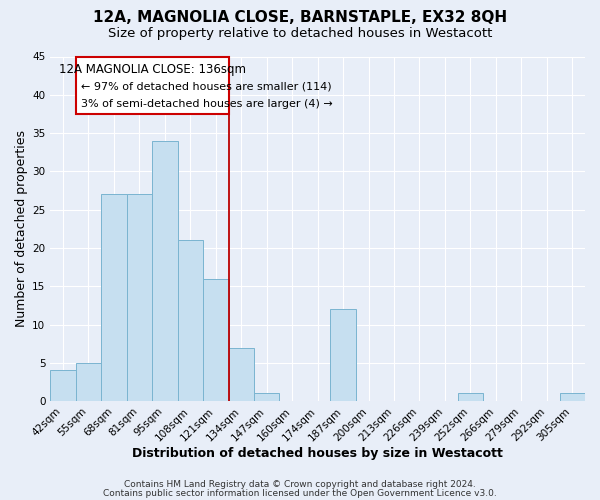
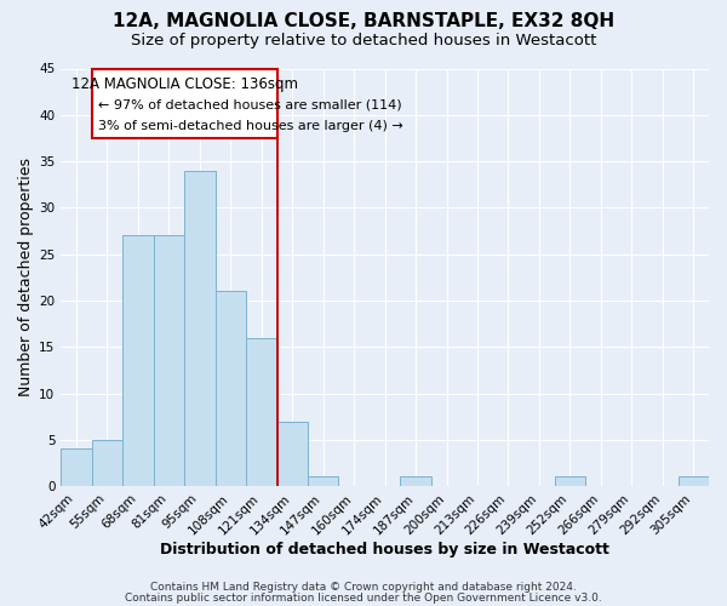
187sqm: 12 -> 1
